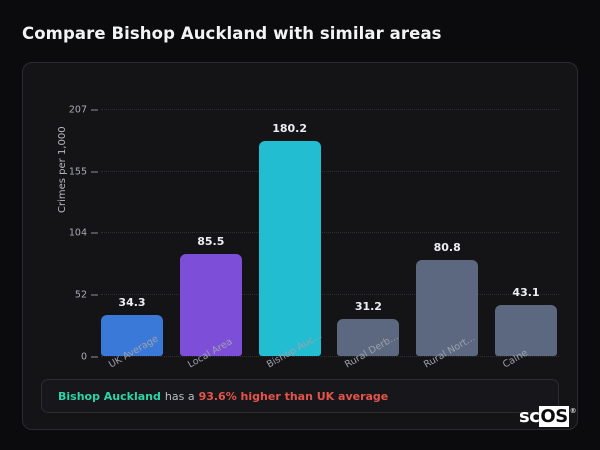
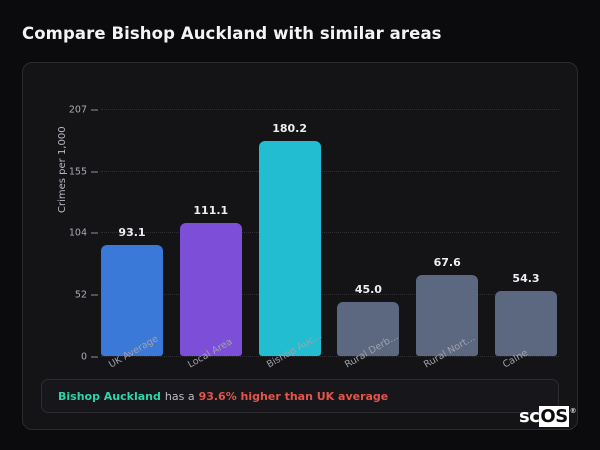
UK Average: 34.3 -> 93.1
Local Area: 85.5 -> 111.1
Rural Derb...: 31.2 -> 45.0
Rural Nort...: 80.8 -> 67.6
Calne: 43.1 -> 54.3
